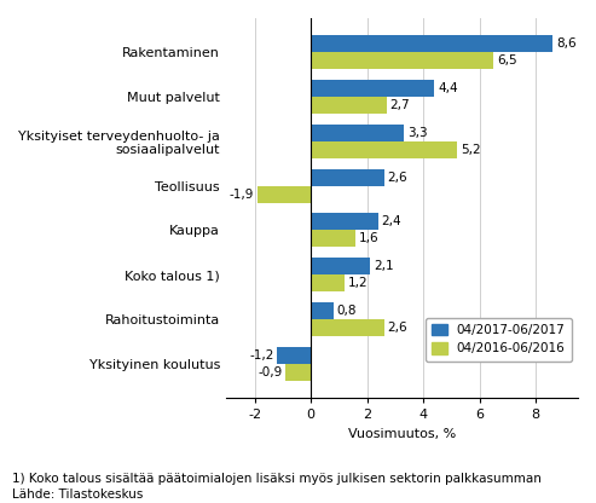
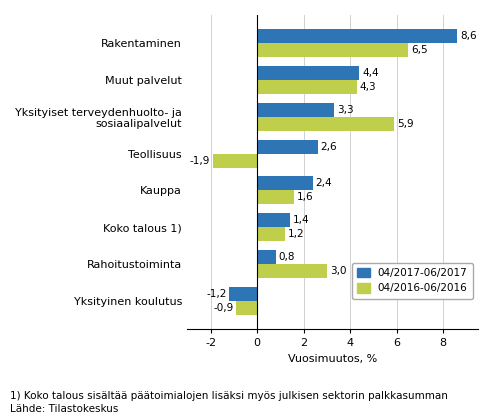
04/2016-06/2016/Muut palvelut: 2,7 -> 4,3
04/2016-06/2016/Yksityiset terveydenhuolto- ja sosiaalipalvelut: 5,2 -> 5,9
04/2017-06/2017/Koko talous 1): 2,1 -> 1,4
04/2016-06/2016/Rahoitustoiminta: 2,6 -> 3,0
